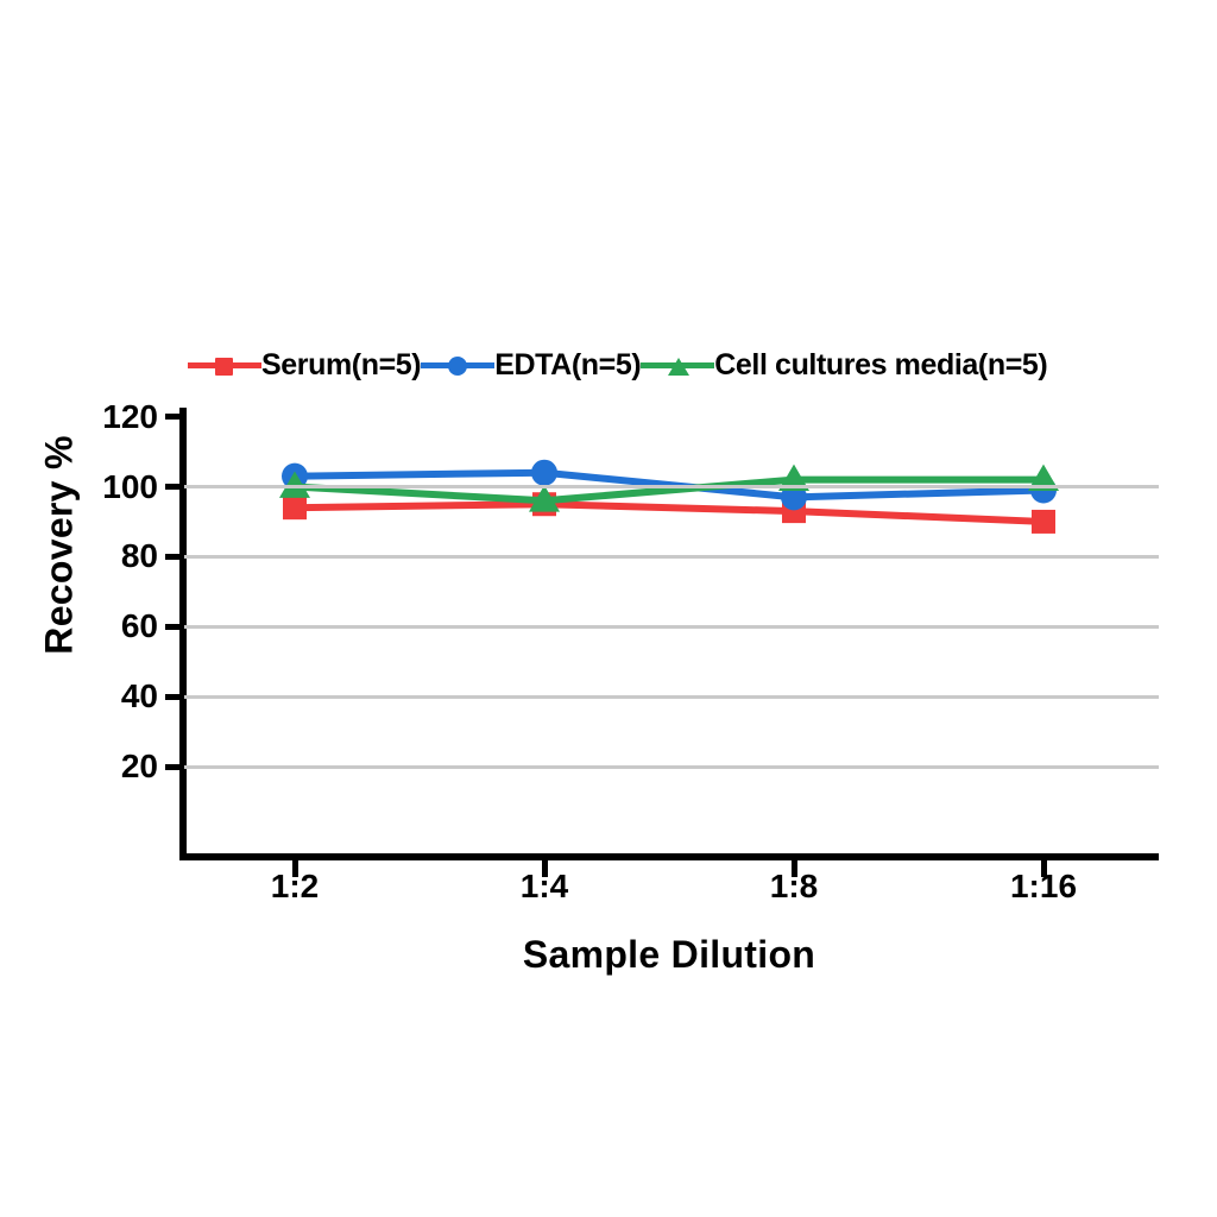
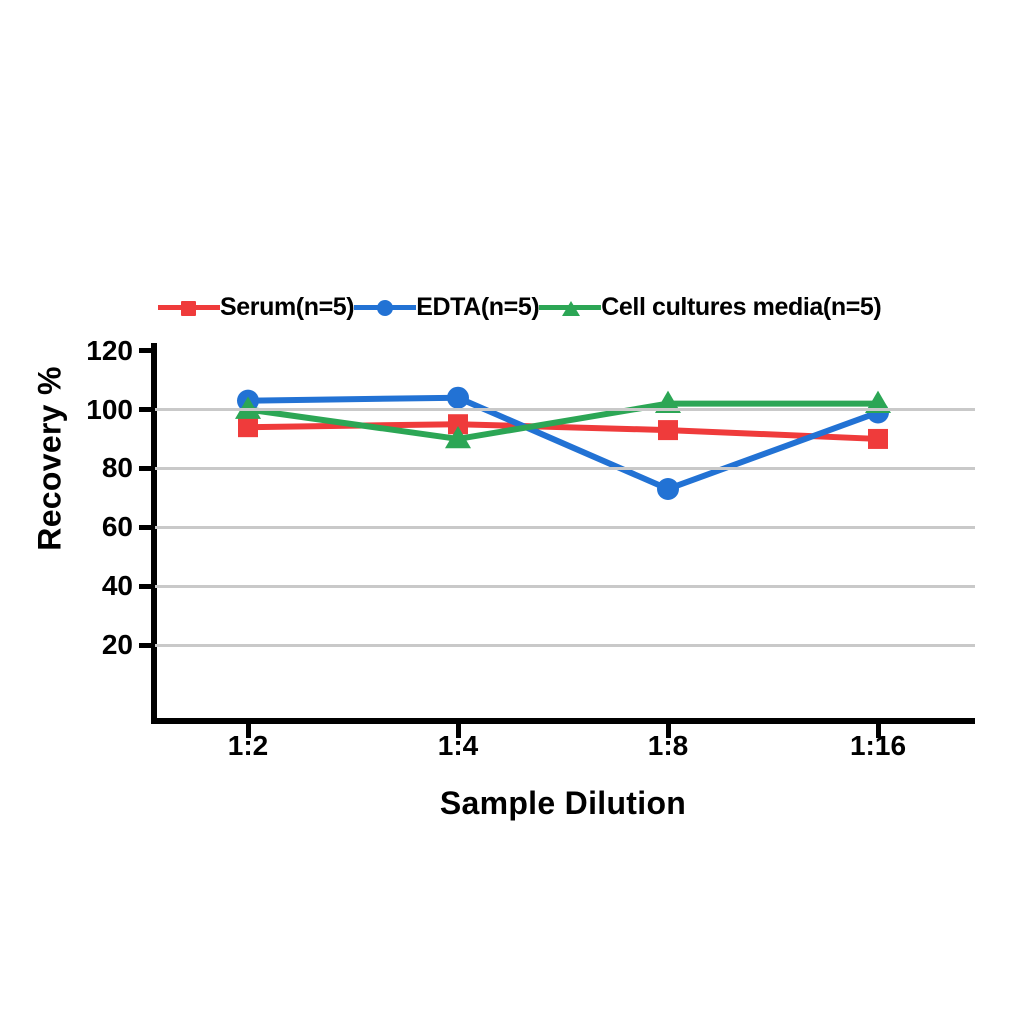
Cell cultures media(n=5)/1:4: 96 -> 90
EDTA(n=5)/1:8: 97 -> 73
